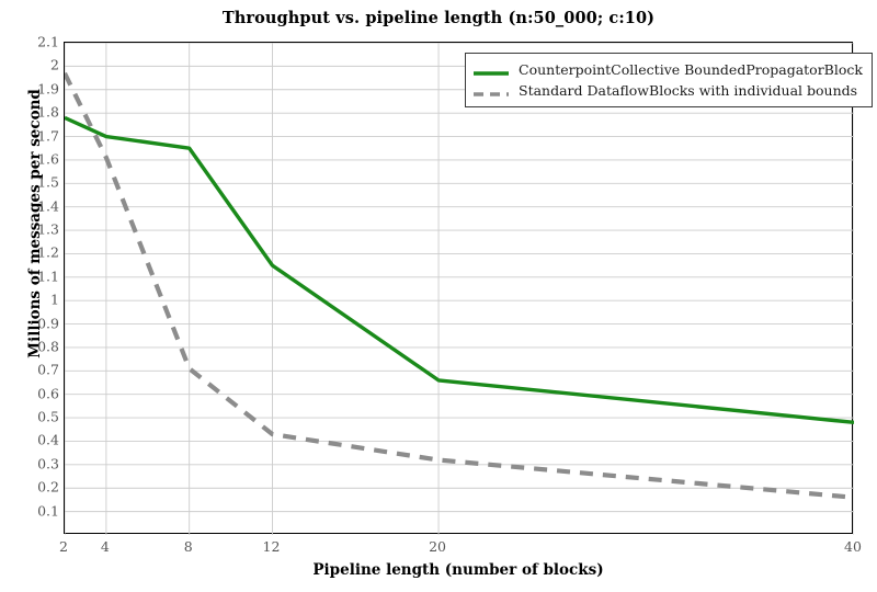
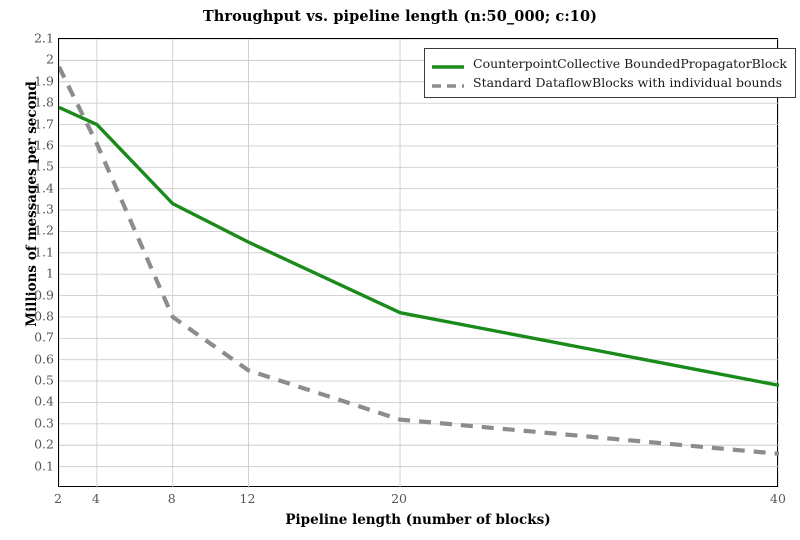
CounterpointCollective BoundedPropagatorBlock/8: 1.65 -> 1.33
Standard DataflowBlocks with individual bounds/8: 0.71 -> 0.80
Standard DataflowBlocks with individual bounds/12: 0.43 -> 0.55
CounterpointCollective BoundedPropagatorBlock/20: 0.66 -> 0.82
